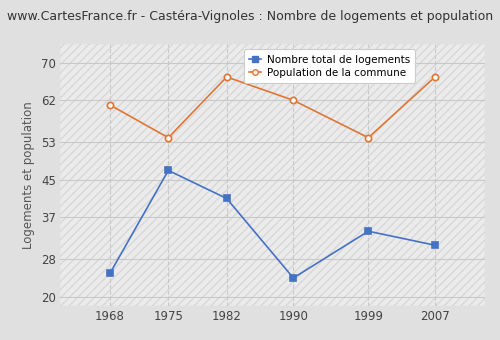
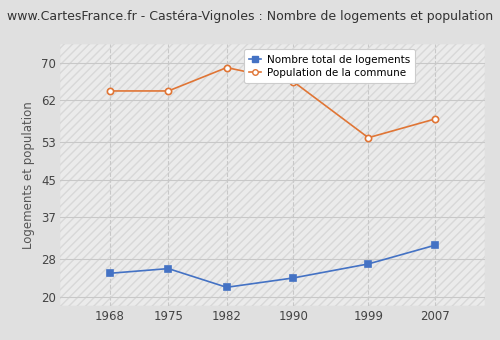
Population de la commune/1968: 61 -> 64
Nombre total de logements/1975: 47 -> 26
Population de la commune/1975: 54 -> 64
Nombre total de logements/1982: 41 -> 22
Population de la commune/1982: 67 -> 69
Population de la commune/1990: 62 -> 66
Nombre total de logements/1999: 34 -> 27
Population de la commune/2007: 67 -> 58
